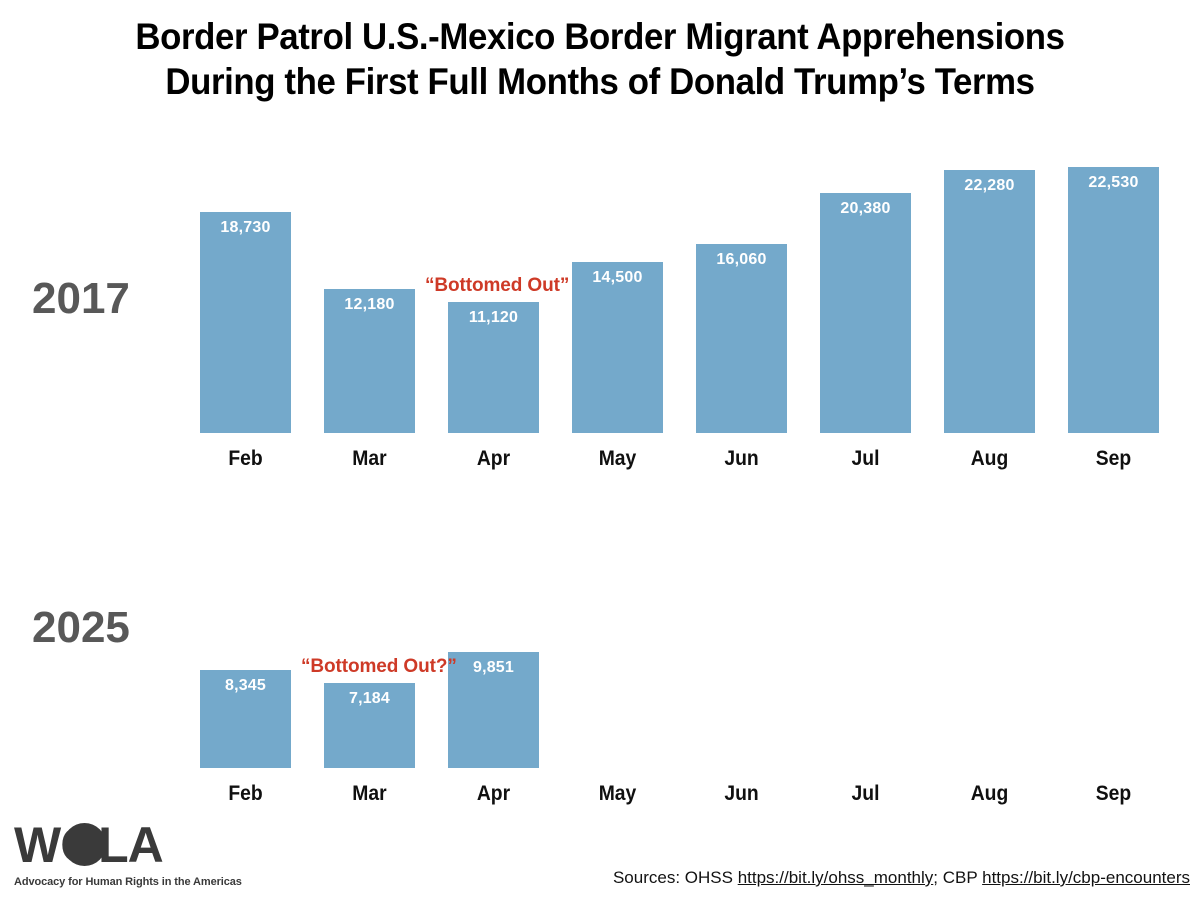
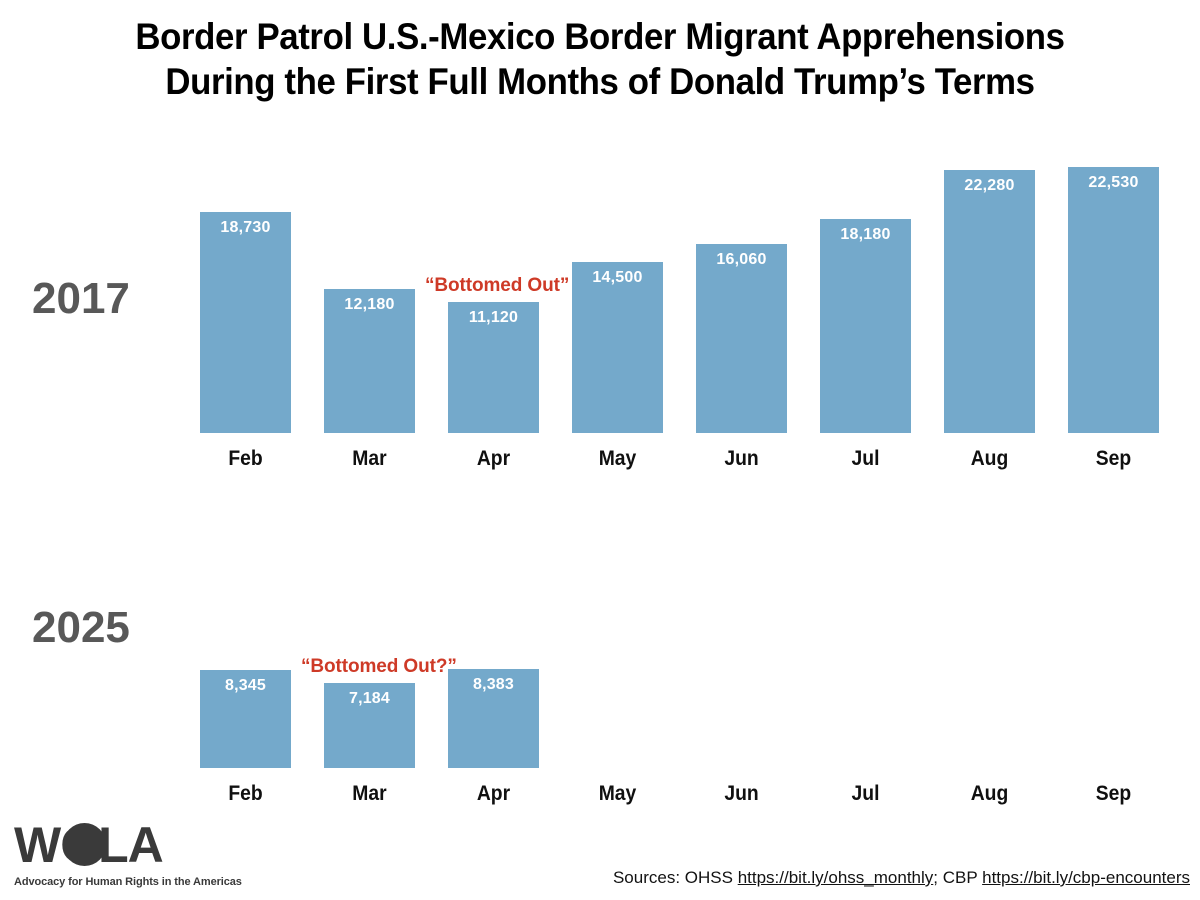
2025/Apr: 9,851 -> 8,383
2017/Jul: 20,380 -> 18,180
